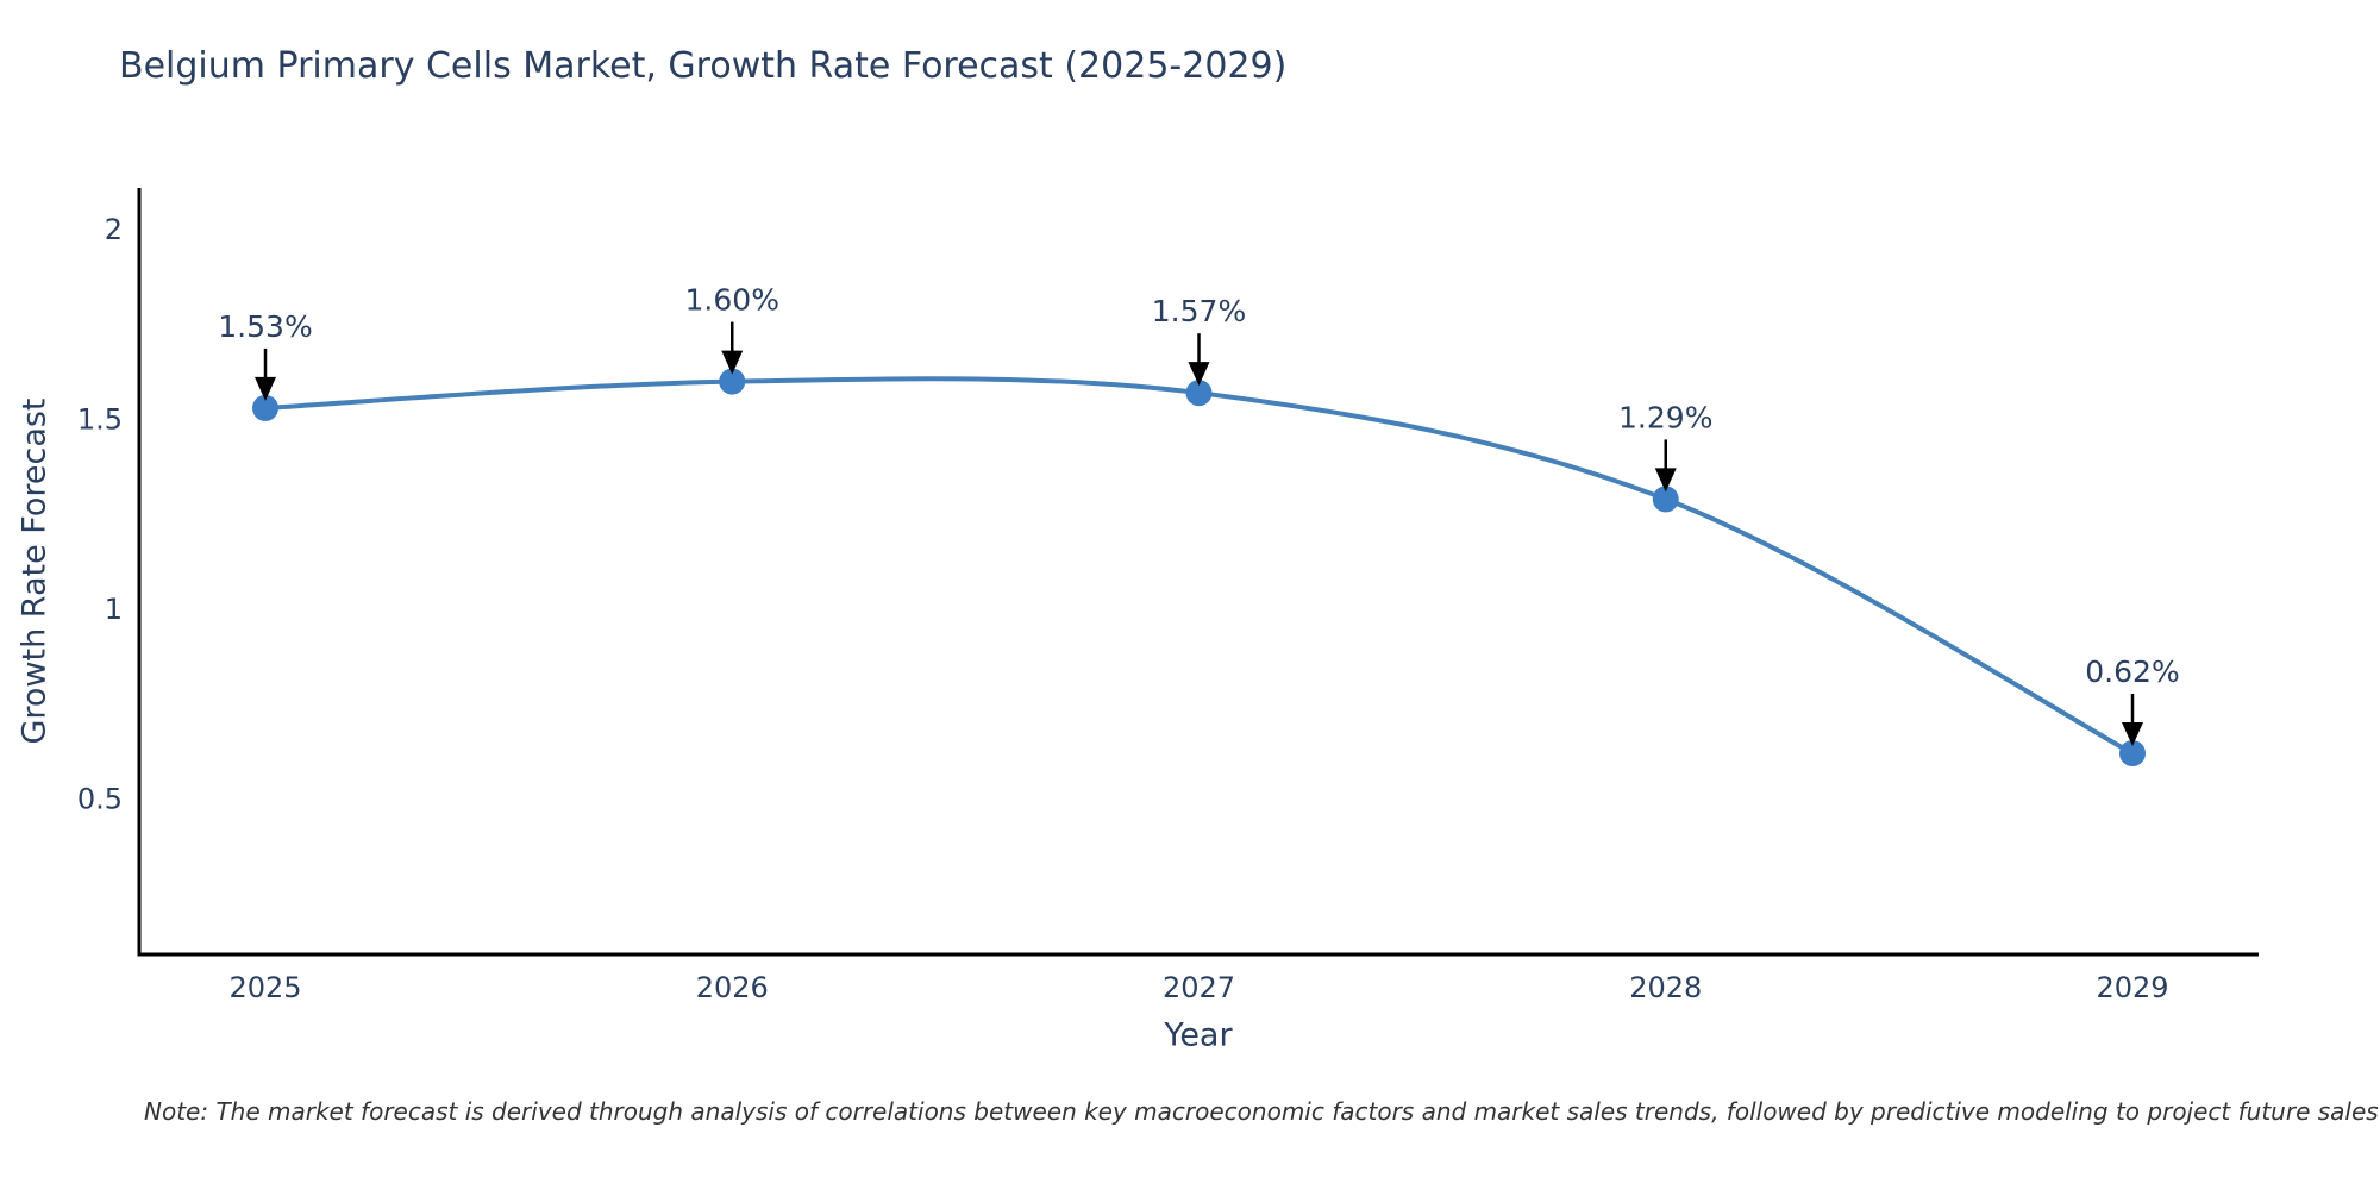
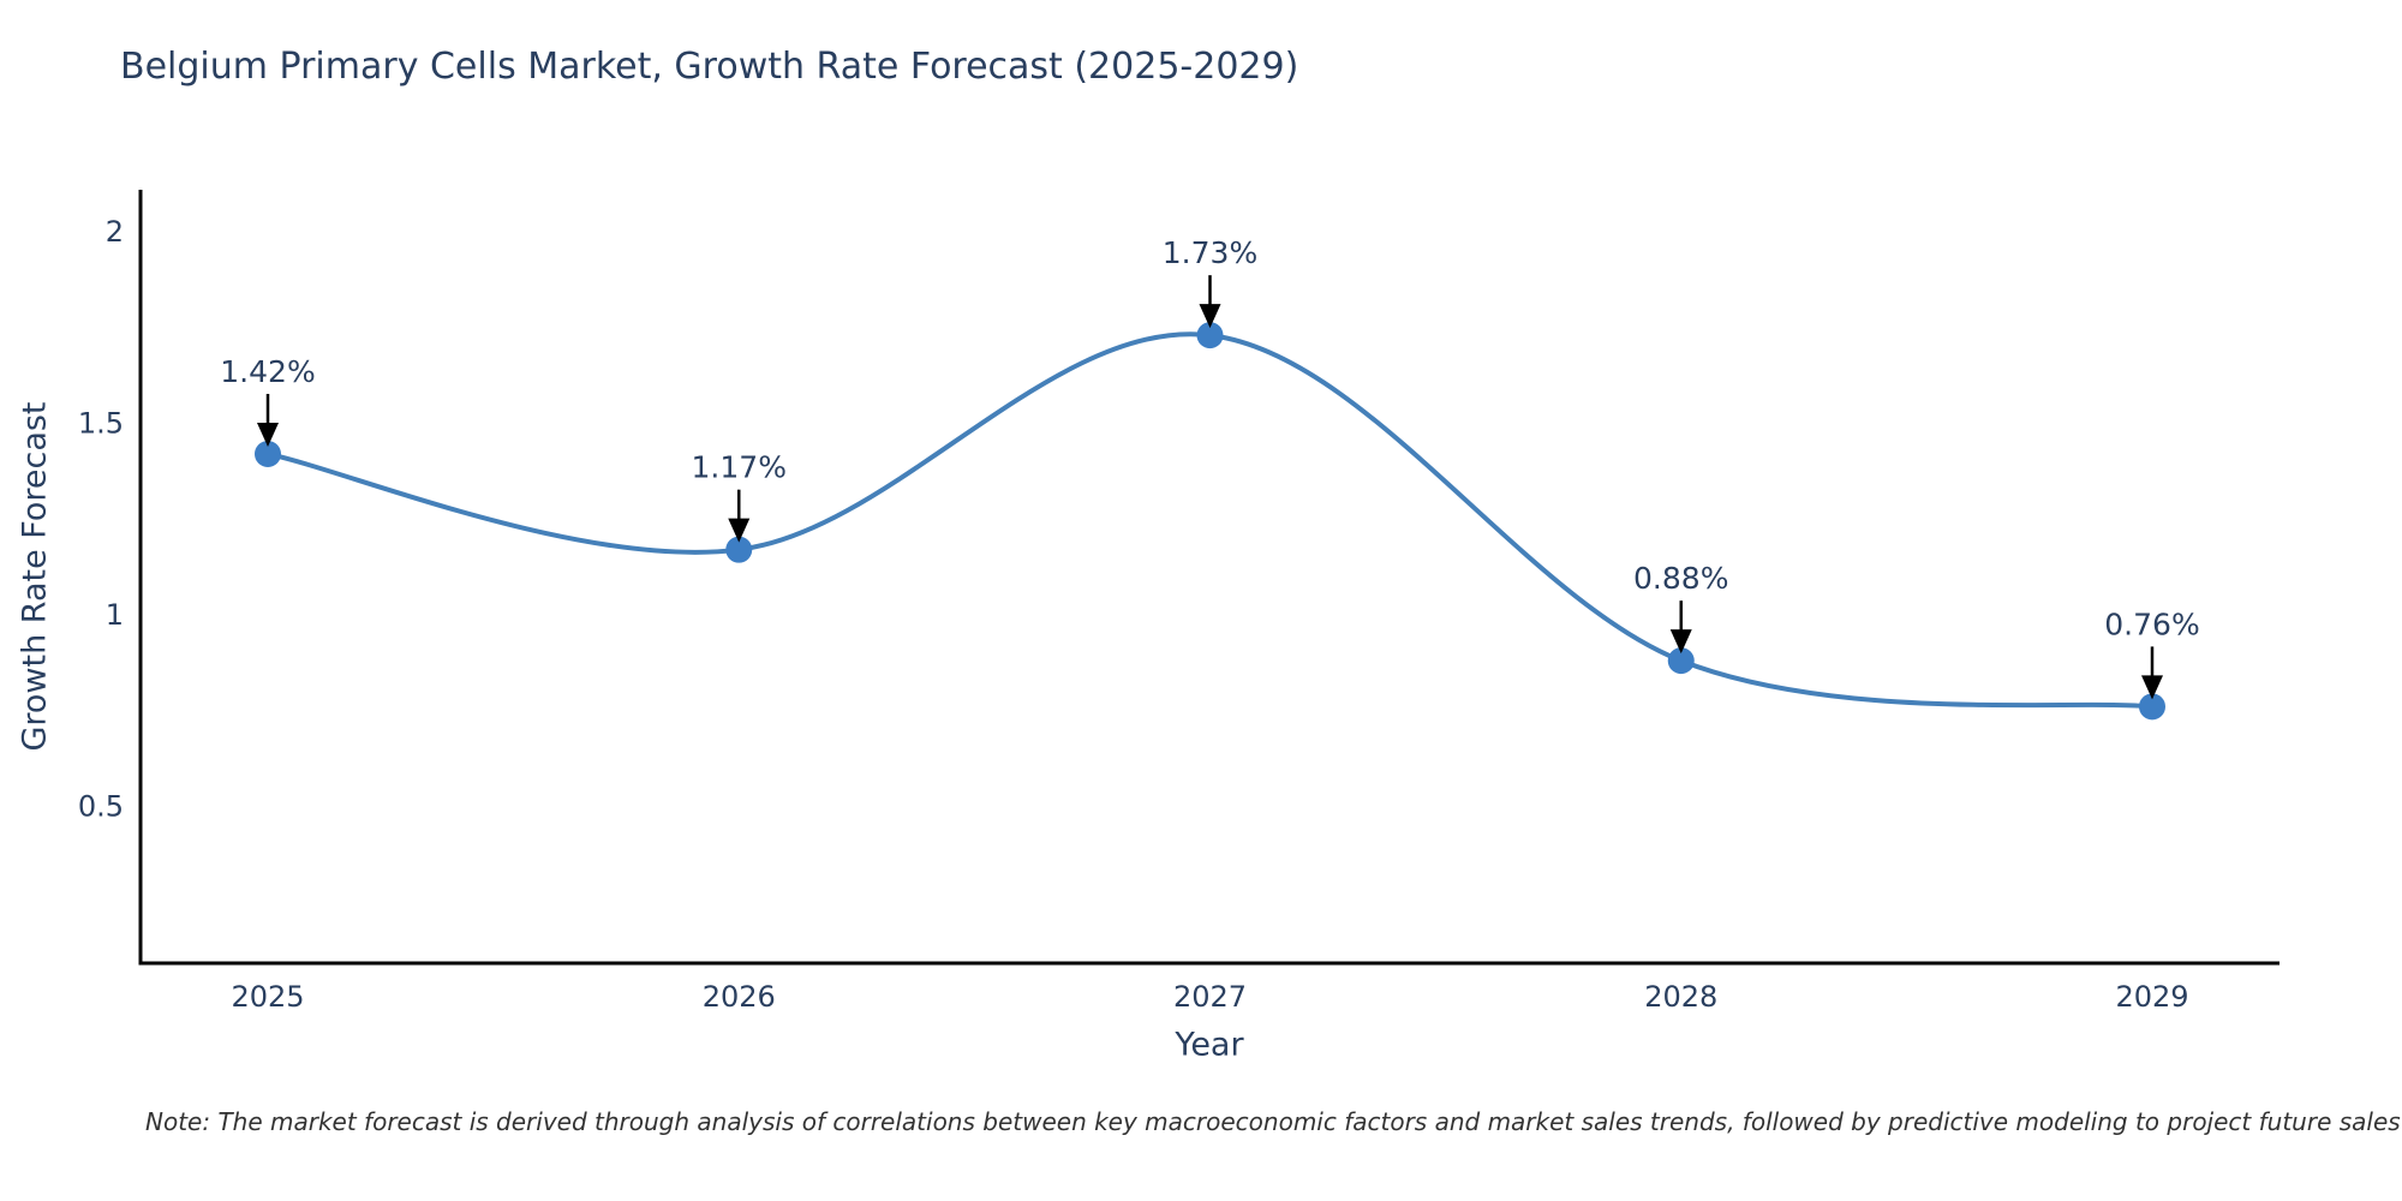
2025: 1.53% -> 1.42%
2026: 1.60% -> 1.17%
2027: 1.57% -> 1.73%
2028: 1.29% -> 0.88%
2029: 0.62% -> 0.76%
